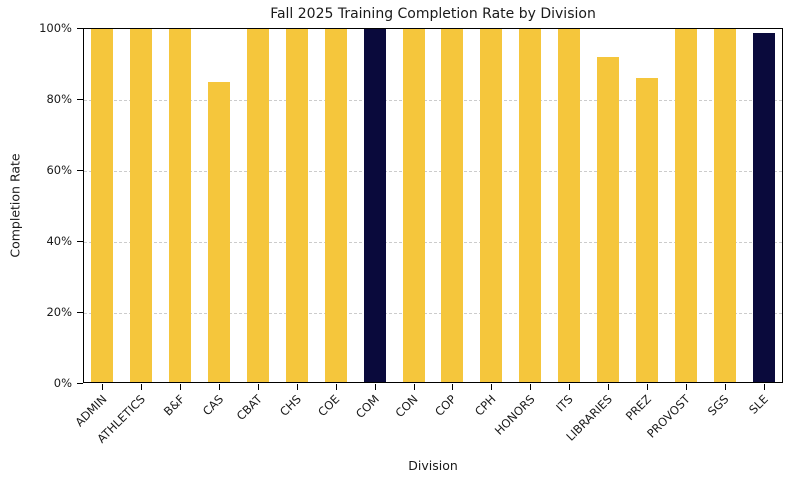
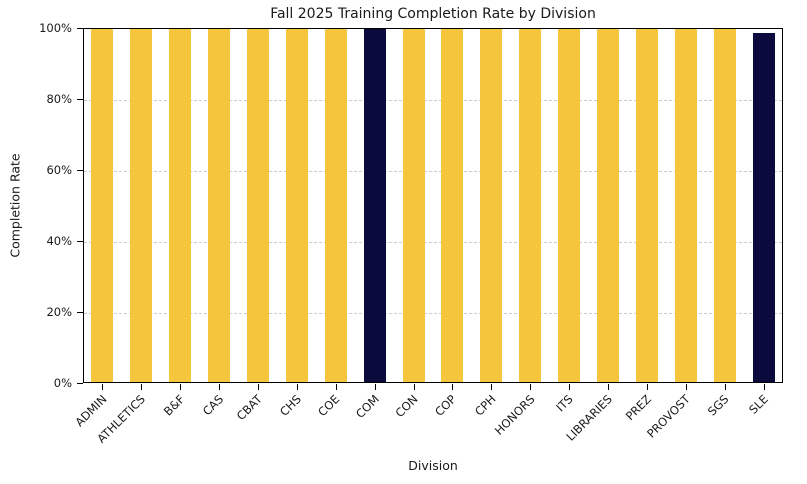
CAS: 85% -> 100%
LIBRARIES: 92% -> 100%
PREZ: 86% -> 100%
